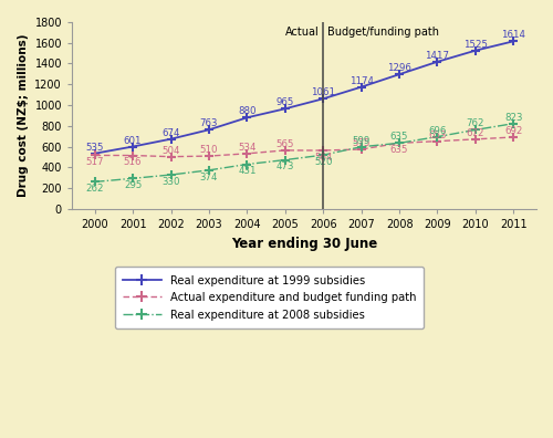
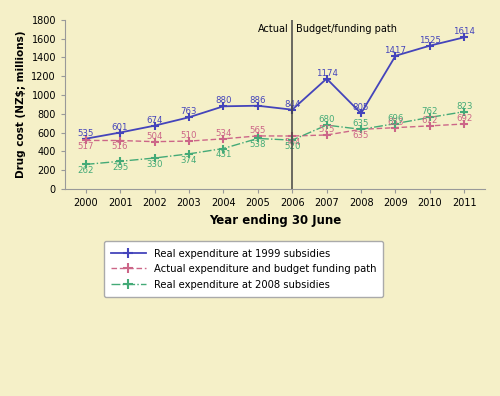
Real expenditure at 1999 subsidies/2005: 965 -> 886
Real expenditure at 2008 subsidies/2005: 473 -> 538
Real expenditure at 1999 subsidies/2006: 1061 -> 844
Real expenditure at 2008 subsidies/2007: 600 -> 680
Real expenditure at 1999 subsidies/2008: 1296 -> 805
